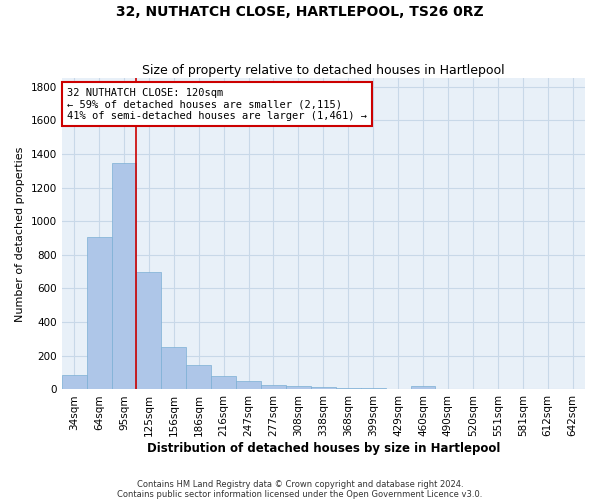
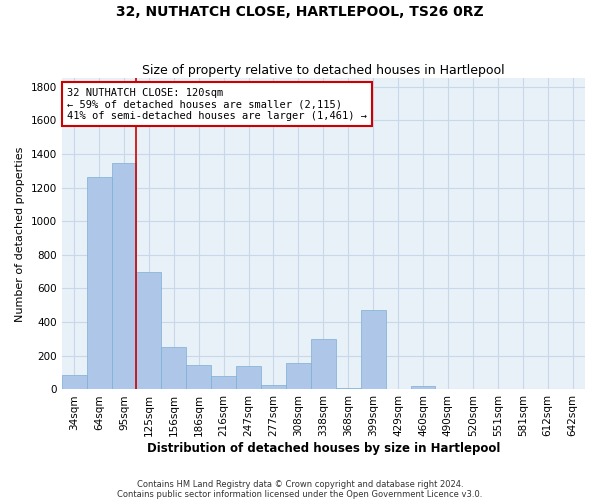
64sqm: 900 -> 1260
247sqm: 50 -> 140
308sqm: 20 -> 160
338sqm: 20 -> 300
399sqm: 10 -> 470
